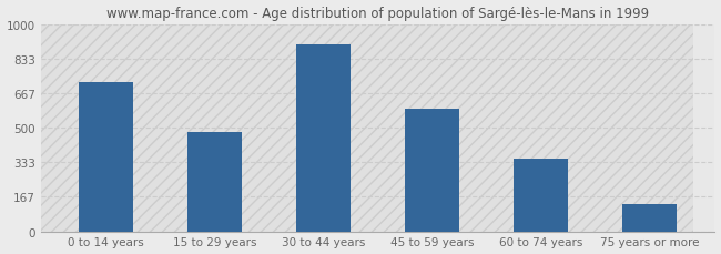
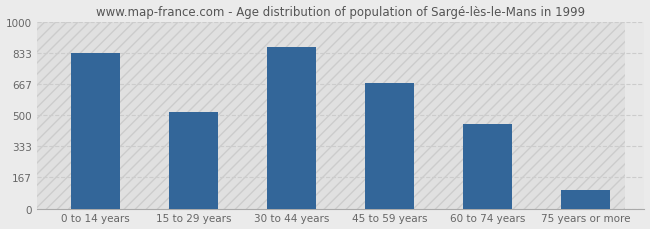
0 to 14 years: 720 -> 830
15 to 29 years: 480 -> 520
30 to 44 years: 900 -> 870
45 to 59 years: 590 -> 670
60 to 74 years: 350 -> 450
75 years or more: 130 -> 100
